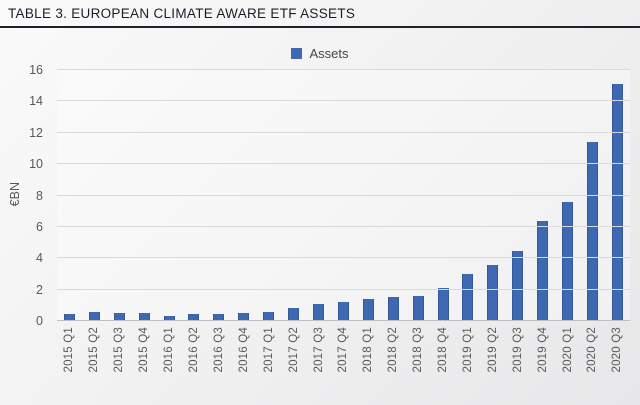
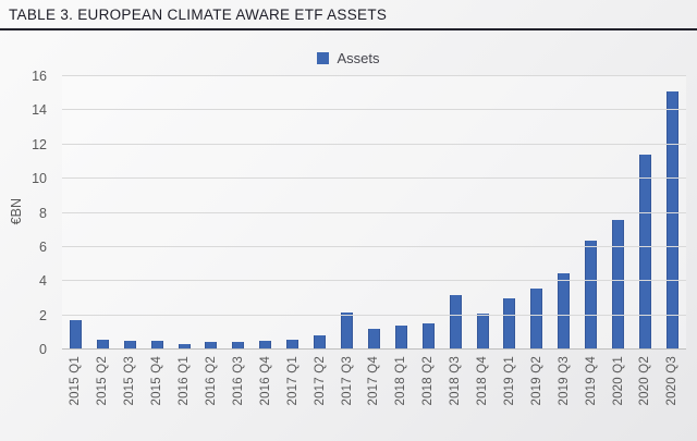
2015 Q1: 0.5 -> 1.7
2017 Q3: 1.1 -> 2.2
2018 Q3: 1.6 -> 3.2
